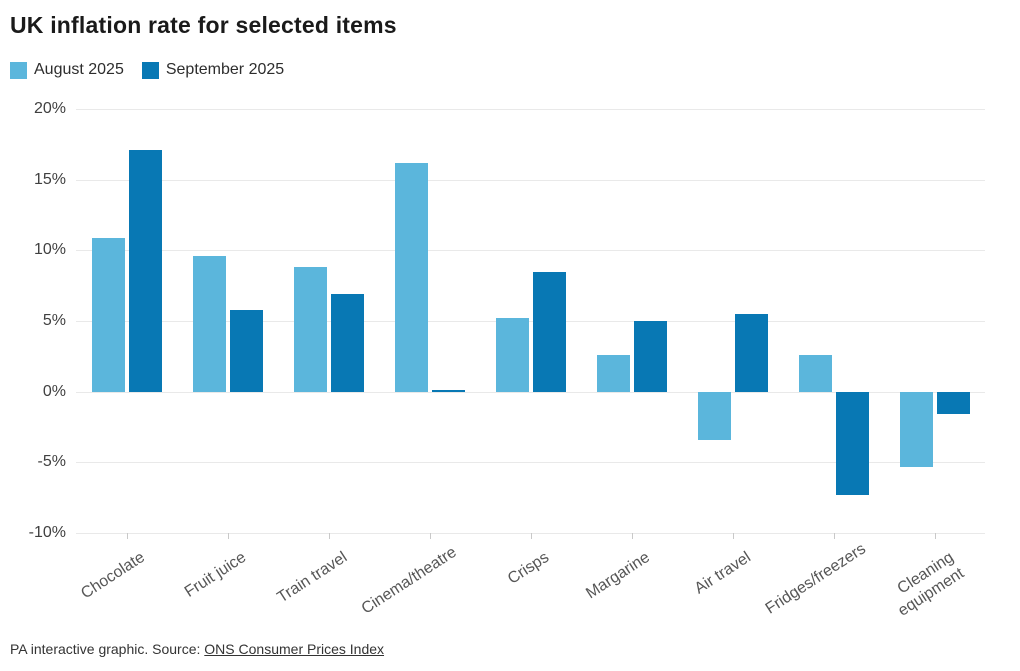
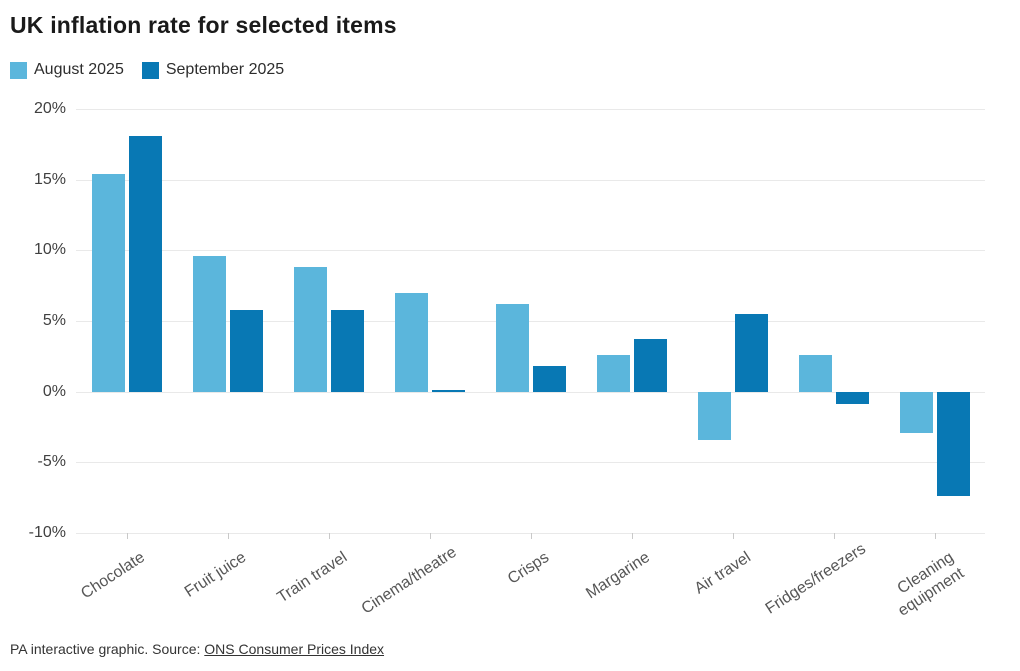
August 2025/Chocolate: 10.9% -> 15.4%
September 2025/Chocolate: 17.1% -> 18.1%
September 2025/Train travel: 6.9% -> 5.8%
August 2025/Cinema/theatre: 16.2% -> 7.0%
August 2025/Crisps: 5.2% -> 6.2%
September 2025/Crisps: 8.5% -> 1.8%
September 2025/Margarine: 5.0% -> 3.7%
September 2025/Fridges/freezers: -7.3% -> -0.9%
August 2025/Cleaning equipment: -5.3% -> -2.9%
September 2025/Cleaning equipment: -1.6% -> -7.4%
